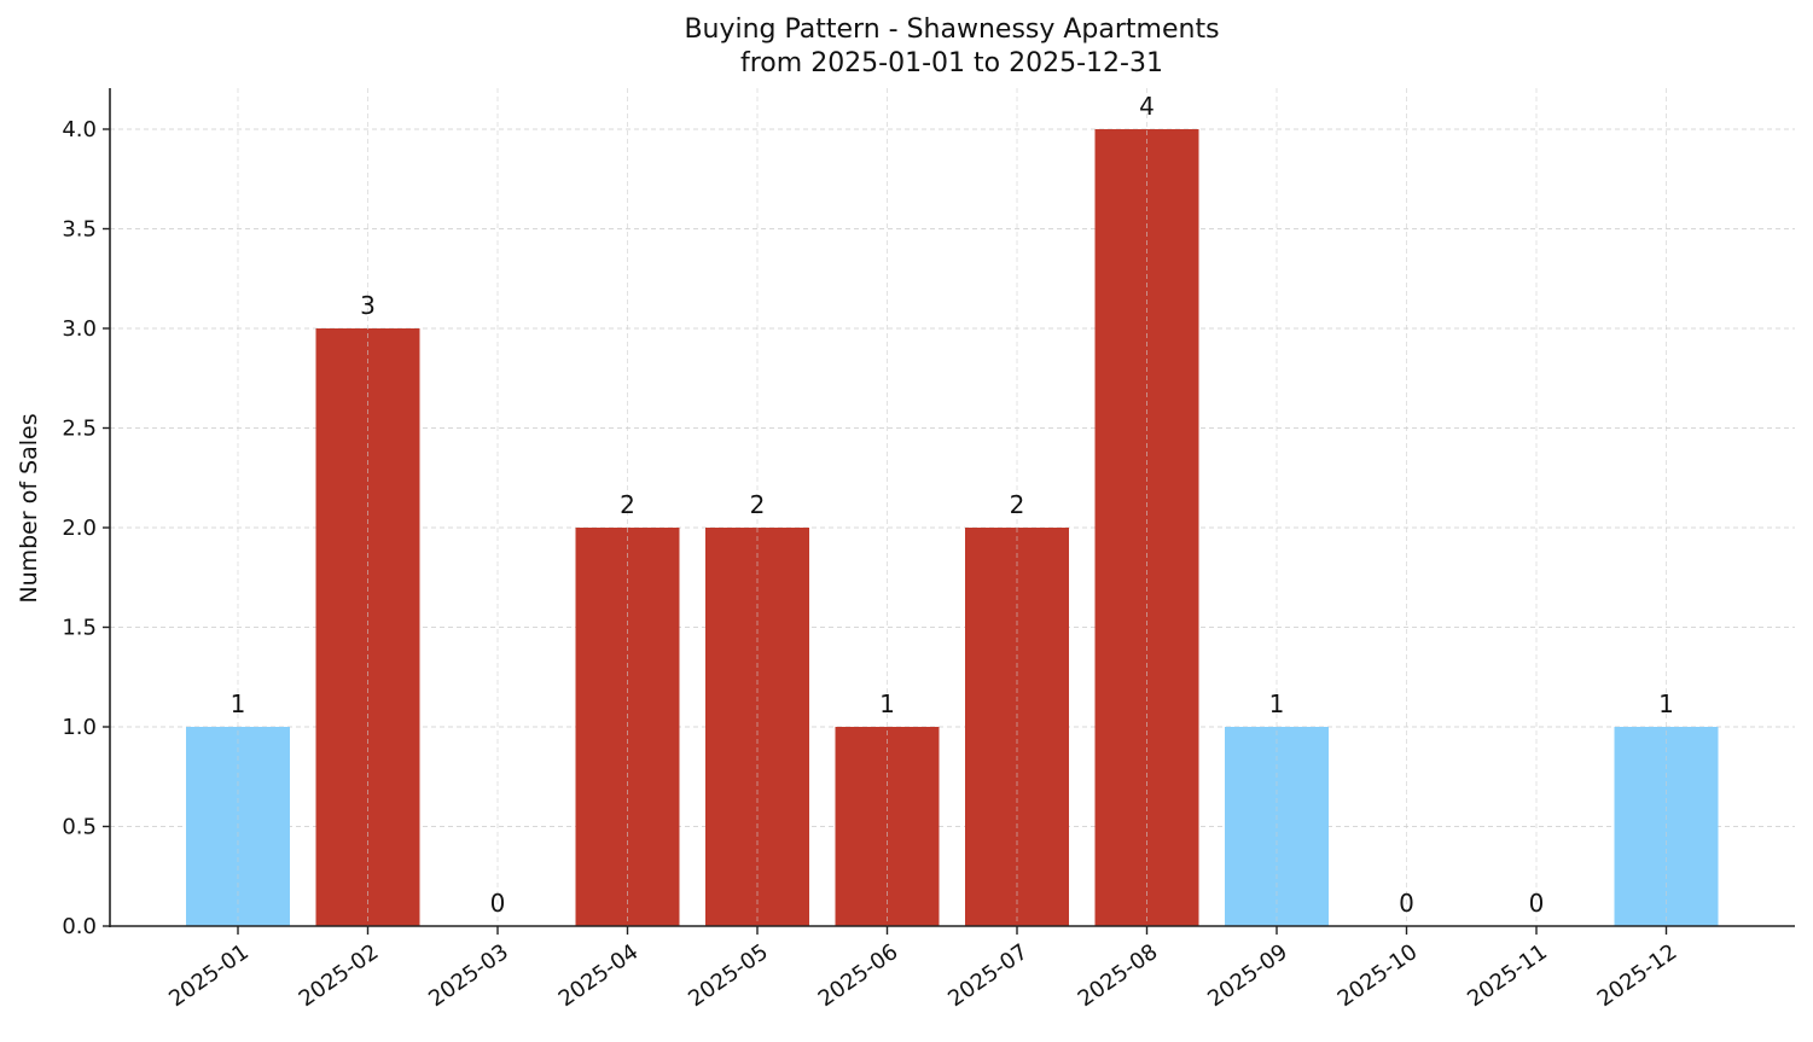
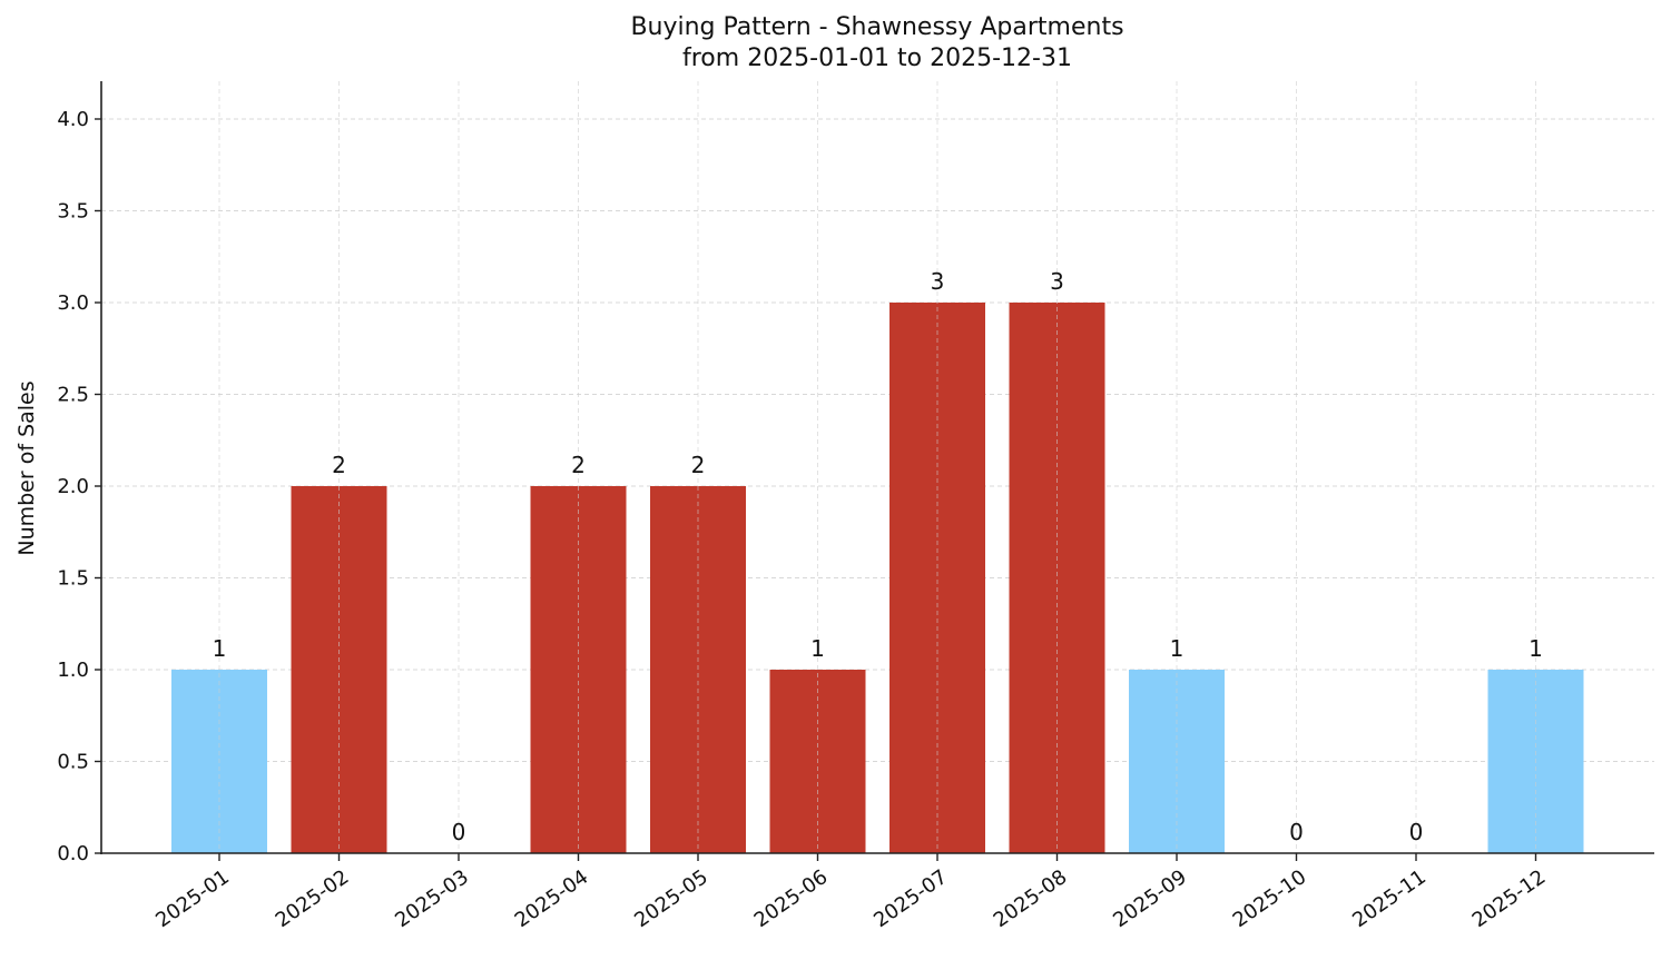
2025-02: 3 -> 2
2025-07: 2 -> 3
2025-08: 4 -> 3
